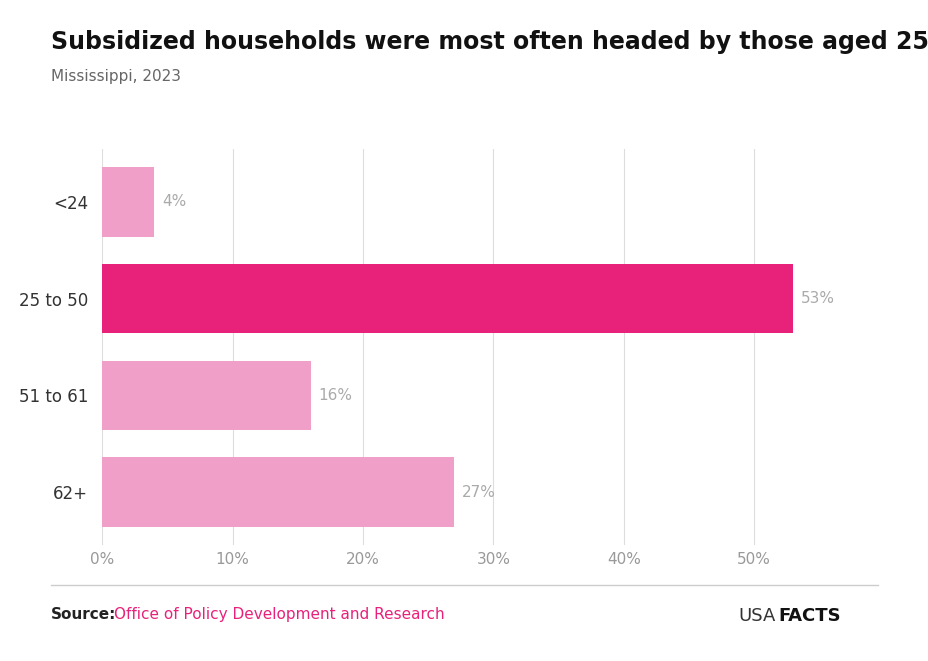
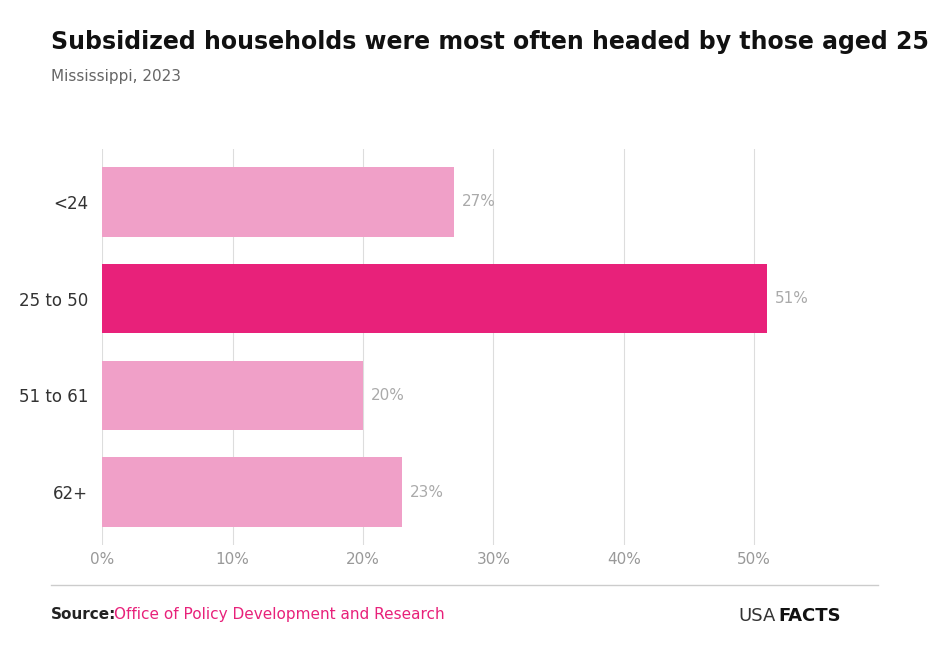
<24: 4% -> 27%
25 to 50: 53% -> 51%
51 to 61: 16% -> 20%
62+: 27% -> 23%
